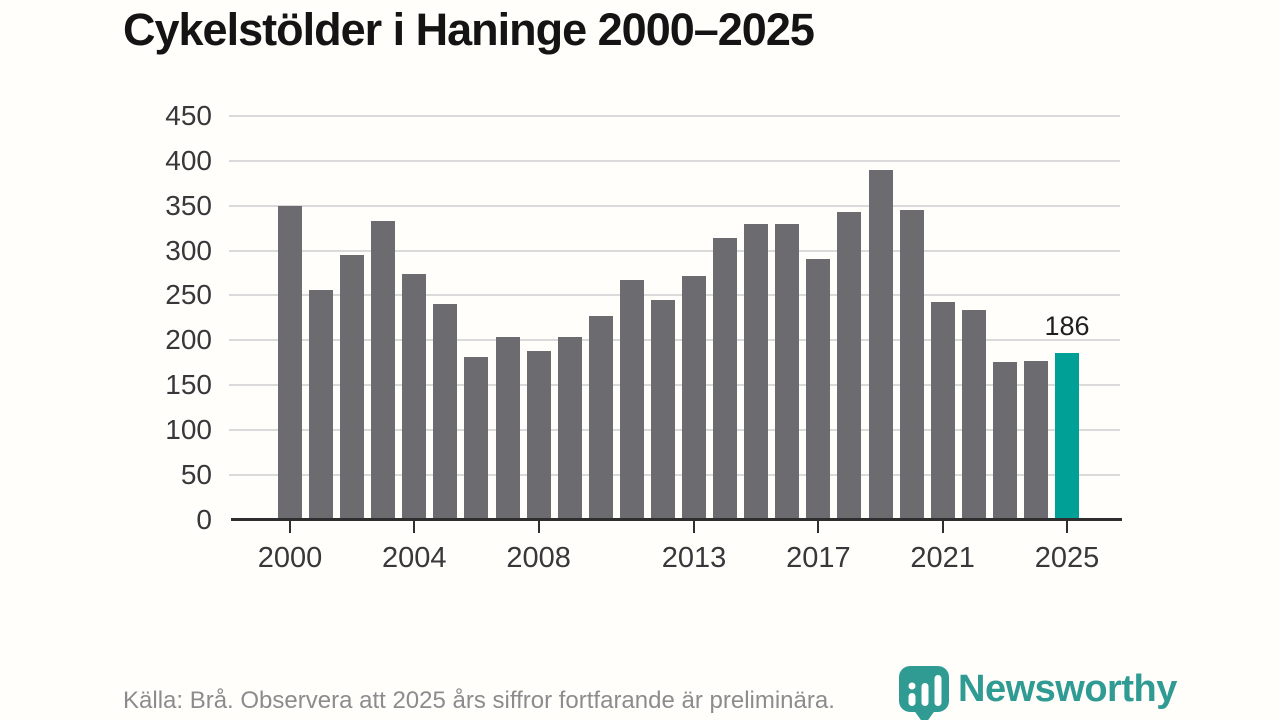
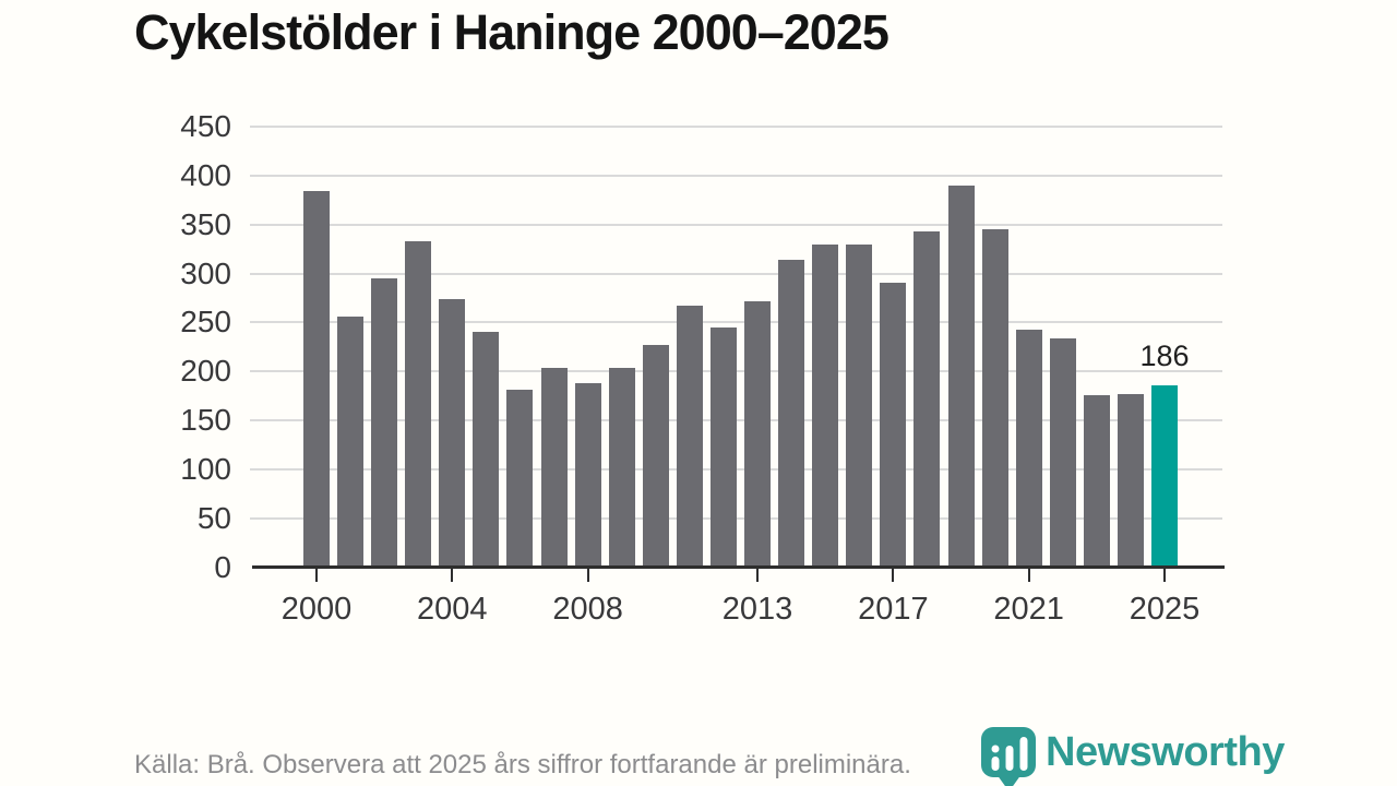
2000: 350 -> 380
